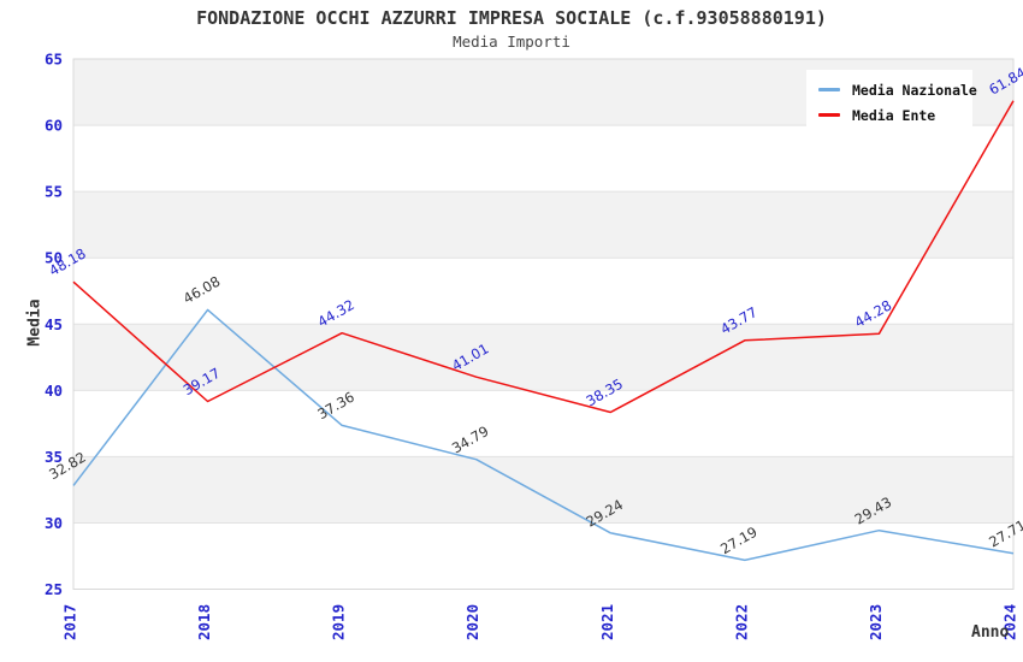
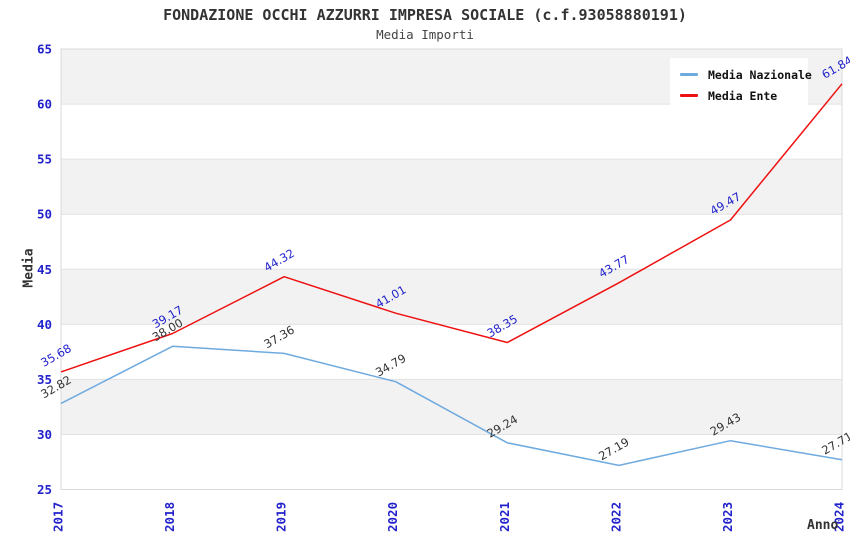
Media Ente/2017: 48.18 -> 35.68
Media Nazionale/2018: 46.08 -> 38.00
Media Ente/2023: 44.28 -> 49.47
